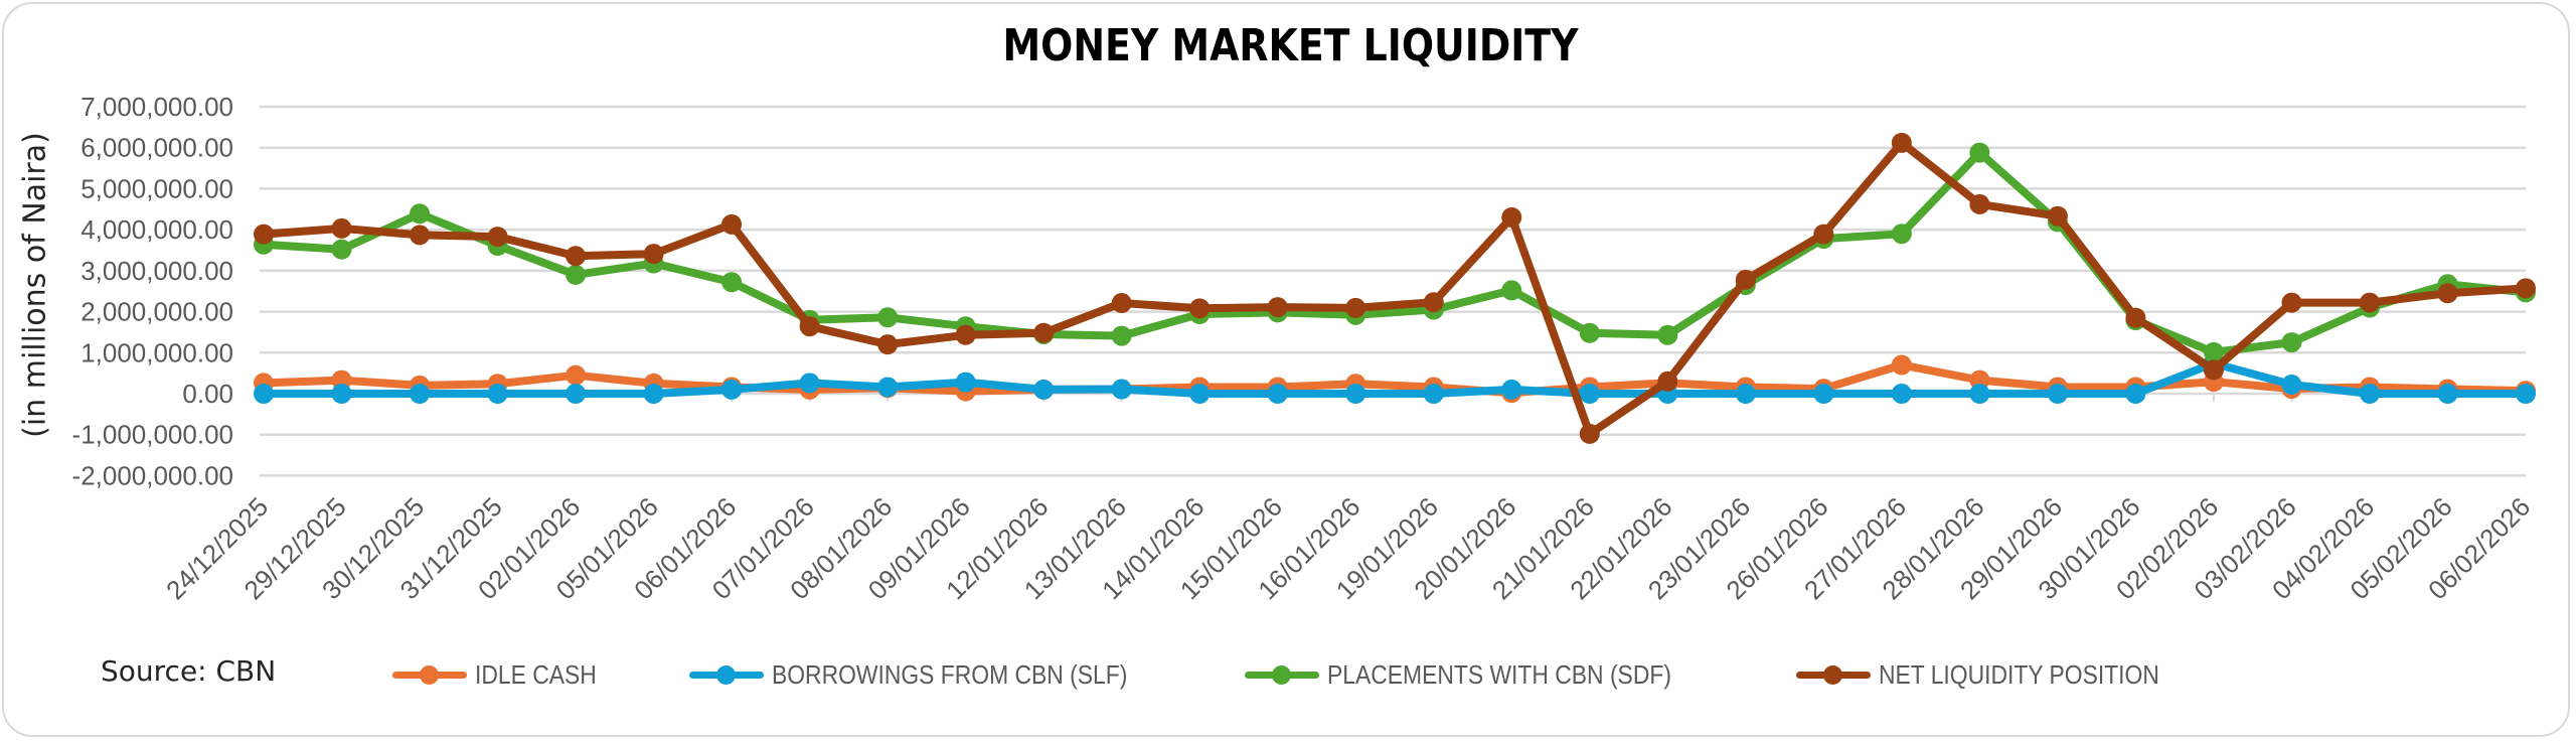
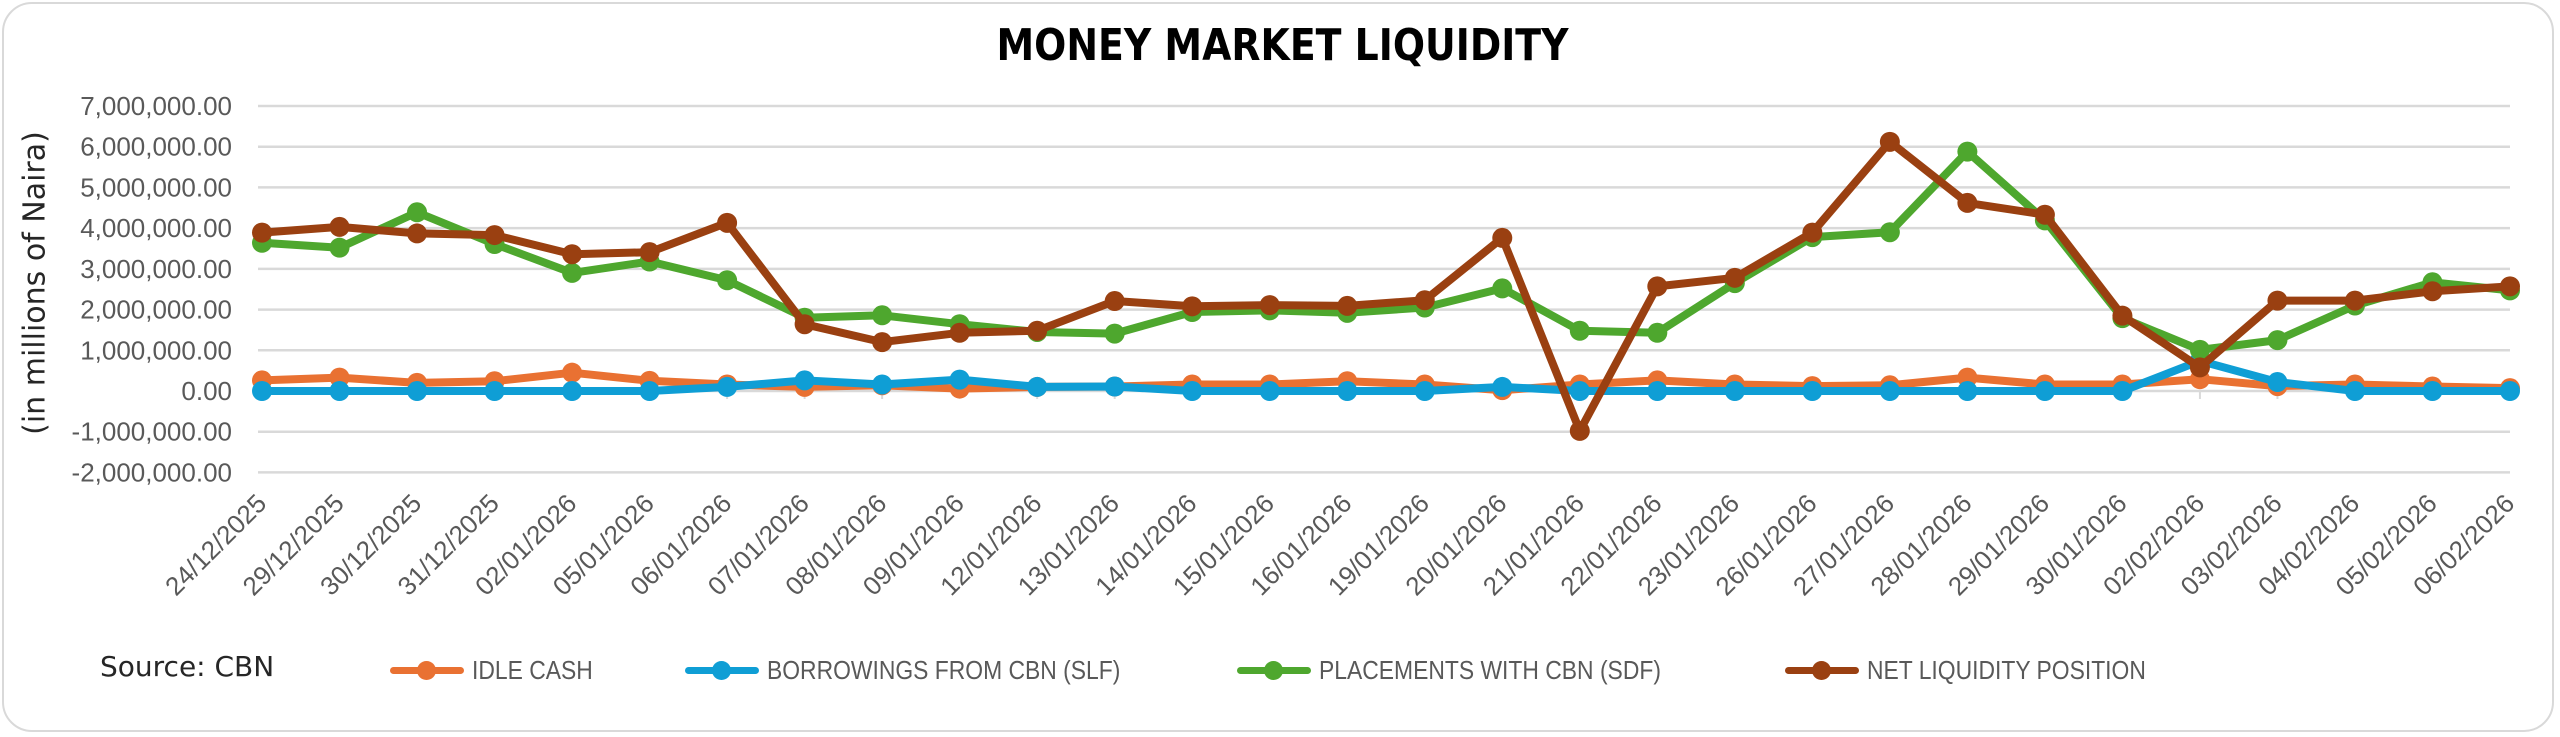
NET LIQUIDITY POSITION/20/01/2026: 4300000 -> 3800000
NET LIQUIDITY POSITION/22/01/2026: 300000 -> 2600000
IDLE CASH/27/01/2026: 700000 -> 100000
